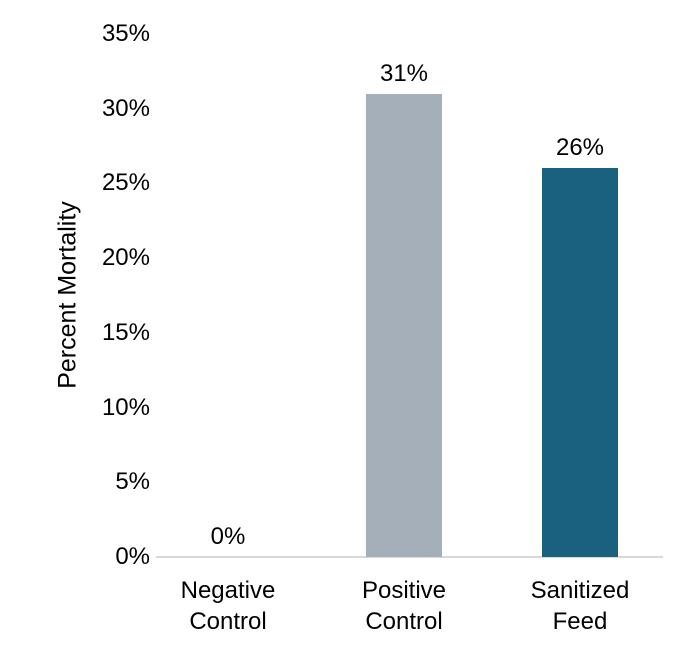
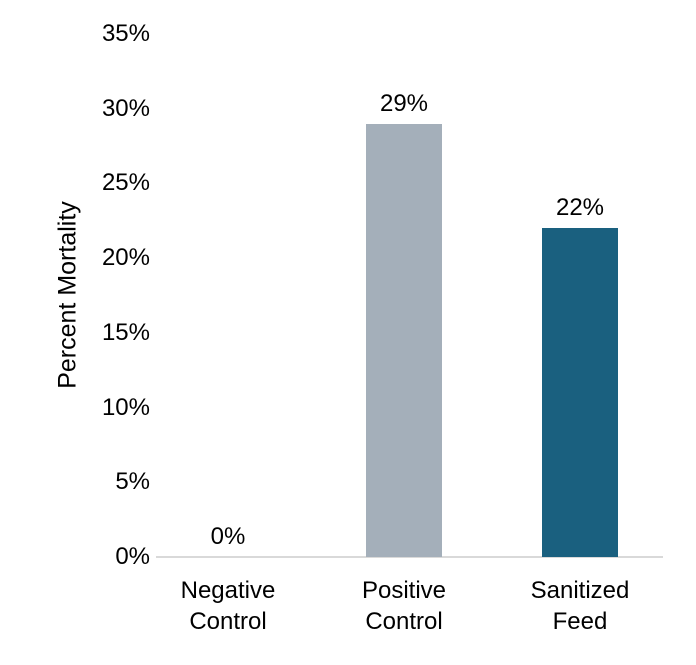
Positive Control: 31% -> 29%
Sanitized Feed: 26% -> 22%
